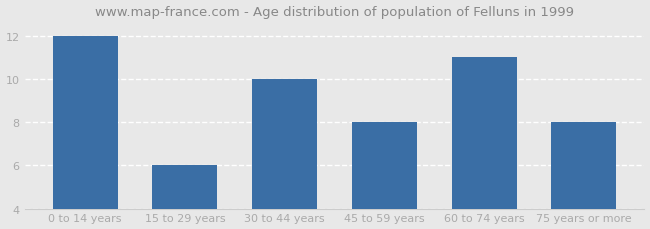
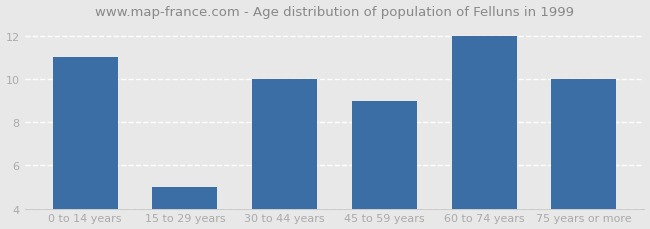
0 to 14 years: 12 -> 11
15 to 29 years: 6 -> 5
45 to 59 years: 8 -> 9
60 to 74 years: 11 -> 12
75 years or more: 8 -> 10
